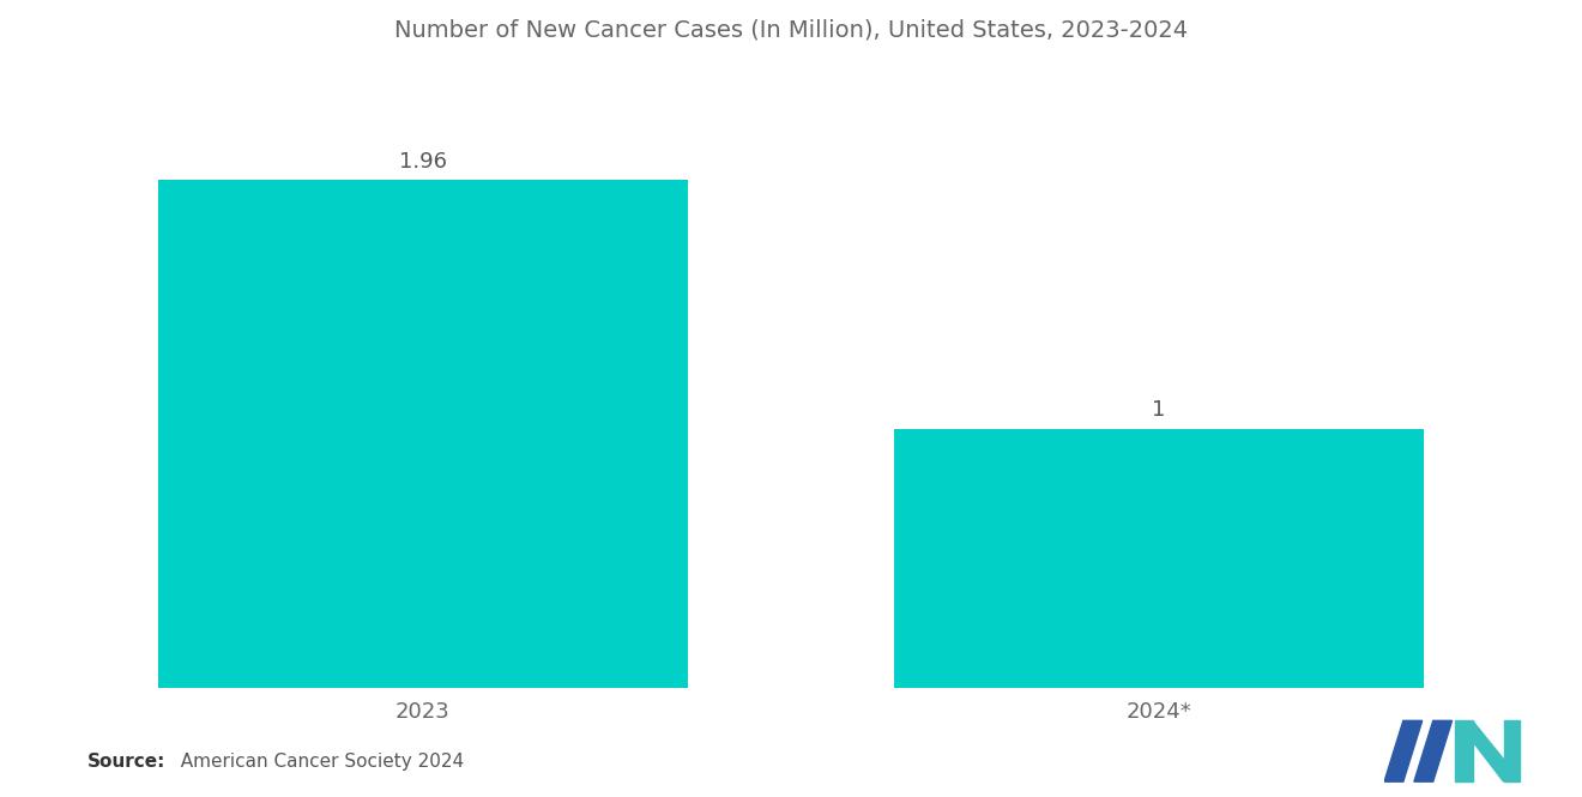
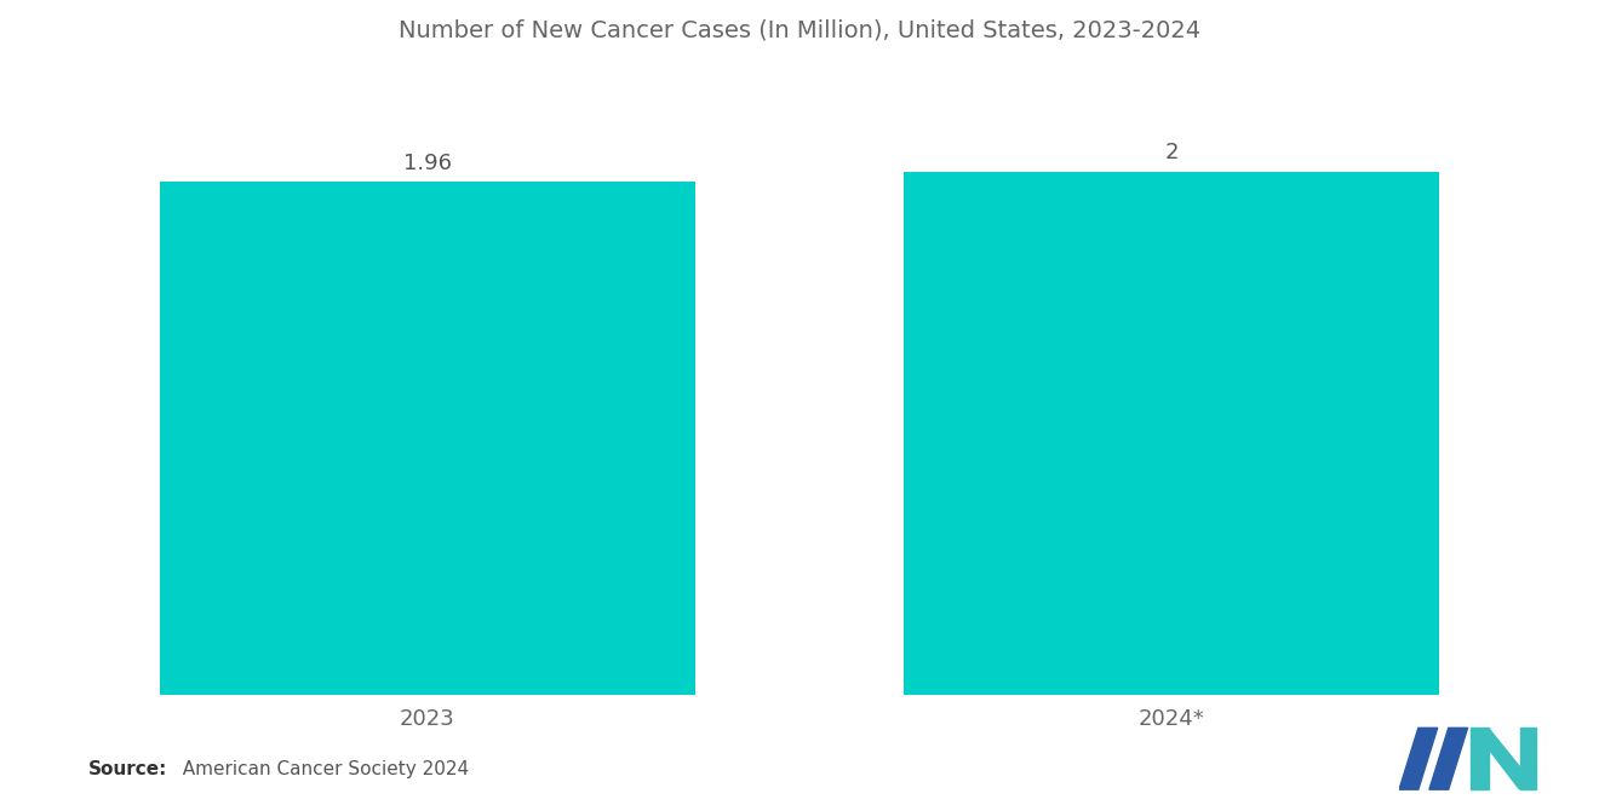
2024*: 1 -> 2
